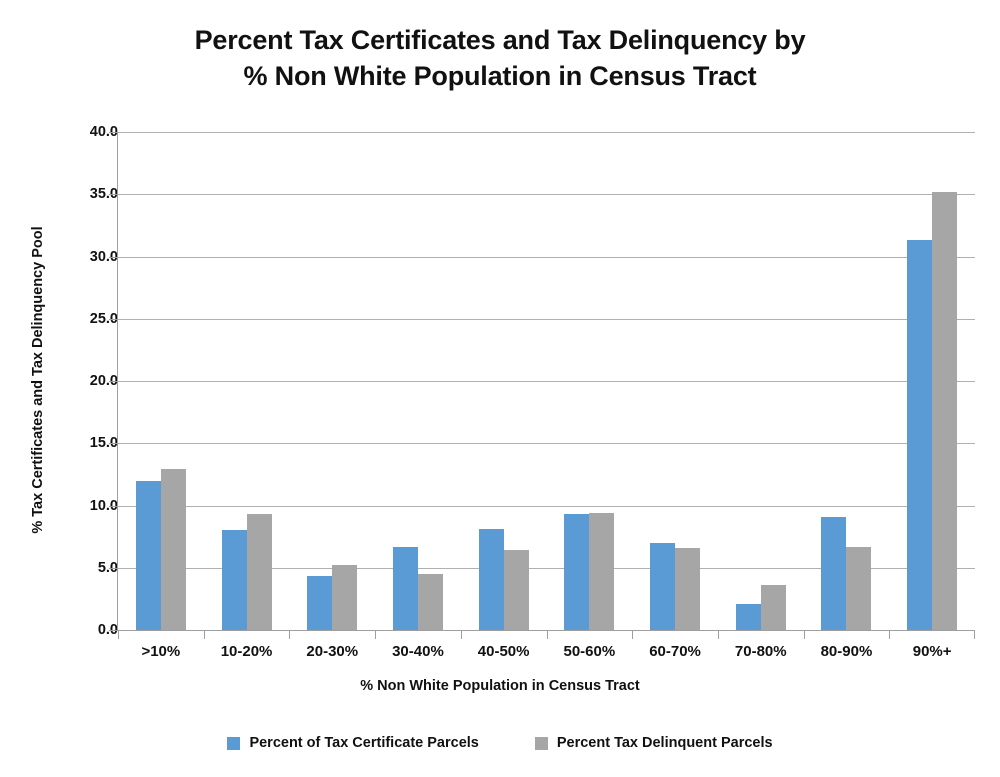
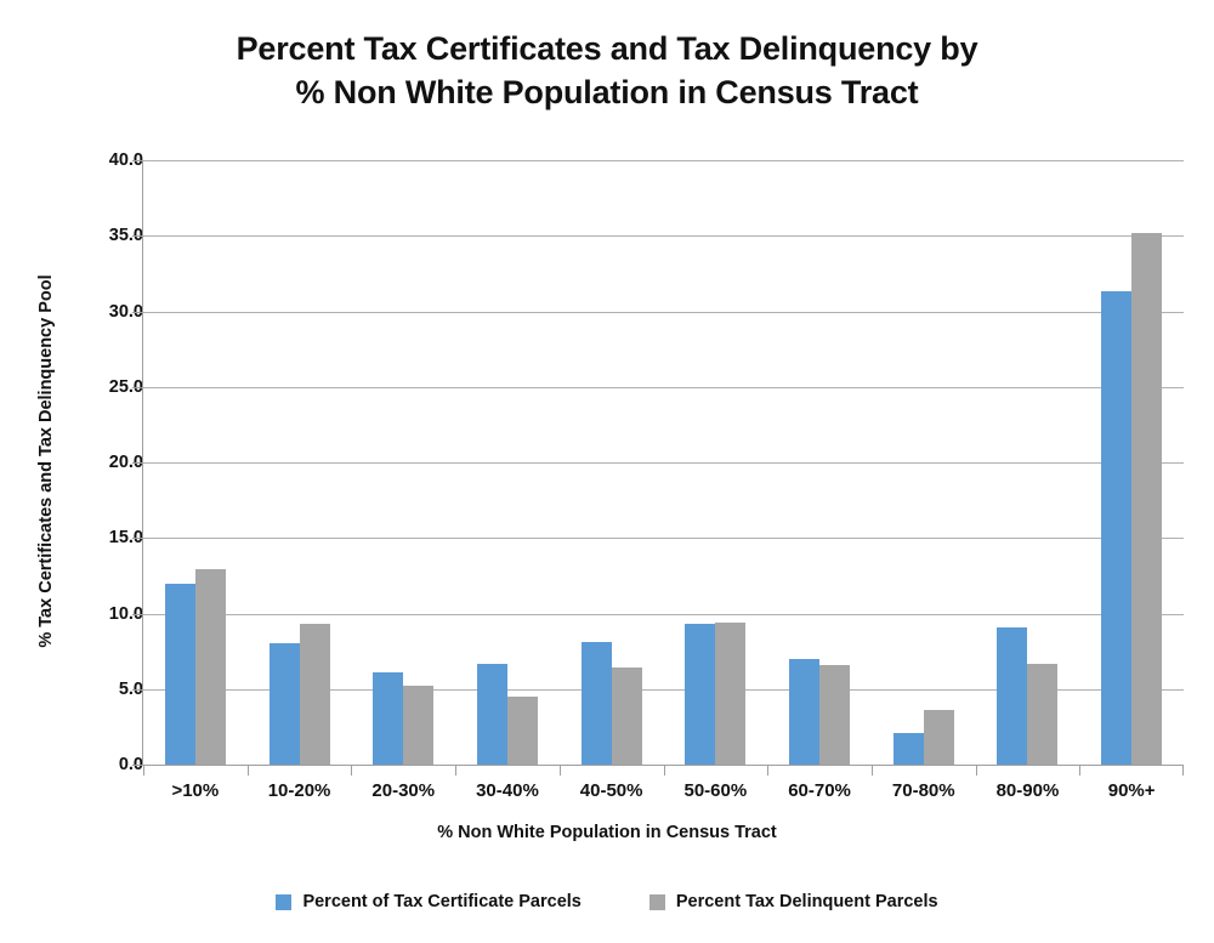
Percent of Tax Certificate Parcels/20-30%: 4.3 -> 6.1
